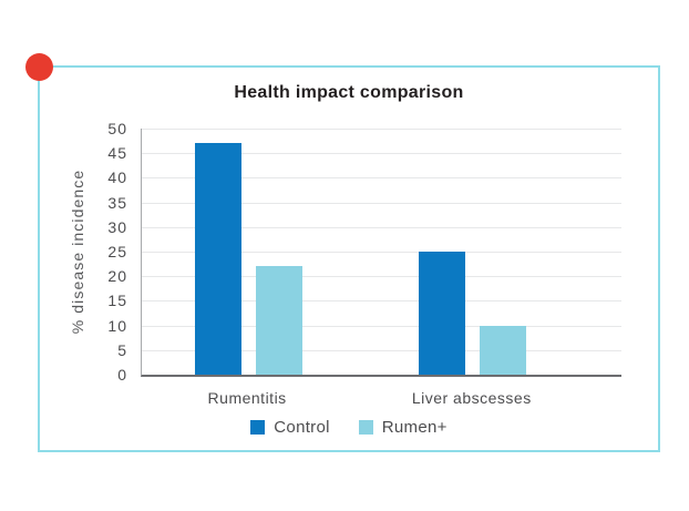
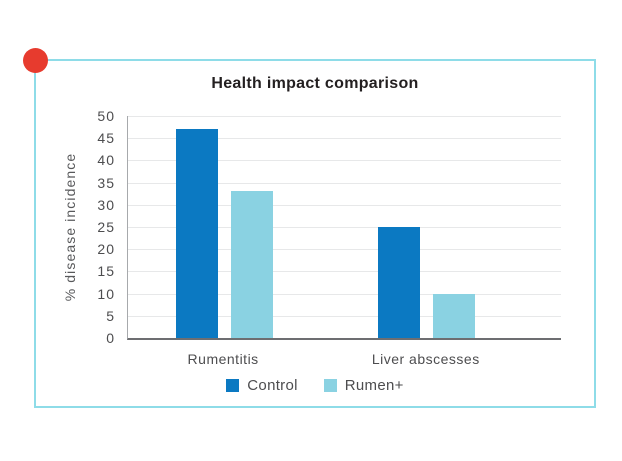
Rumen+/Rumentitis: 22 -> 33
